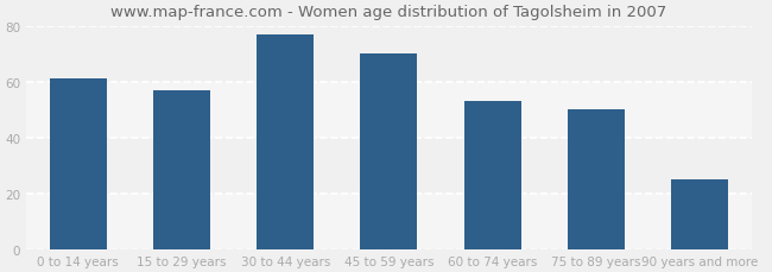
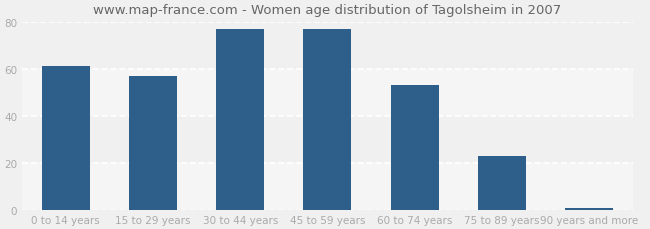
45 to 59 years: 70 -> 77
75 to 89 years: 50 -> 23
90 years and more: 25 -> 1
